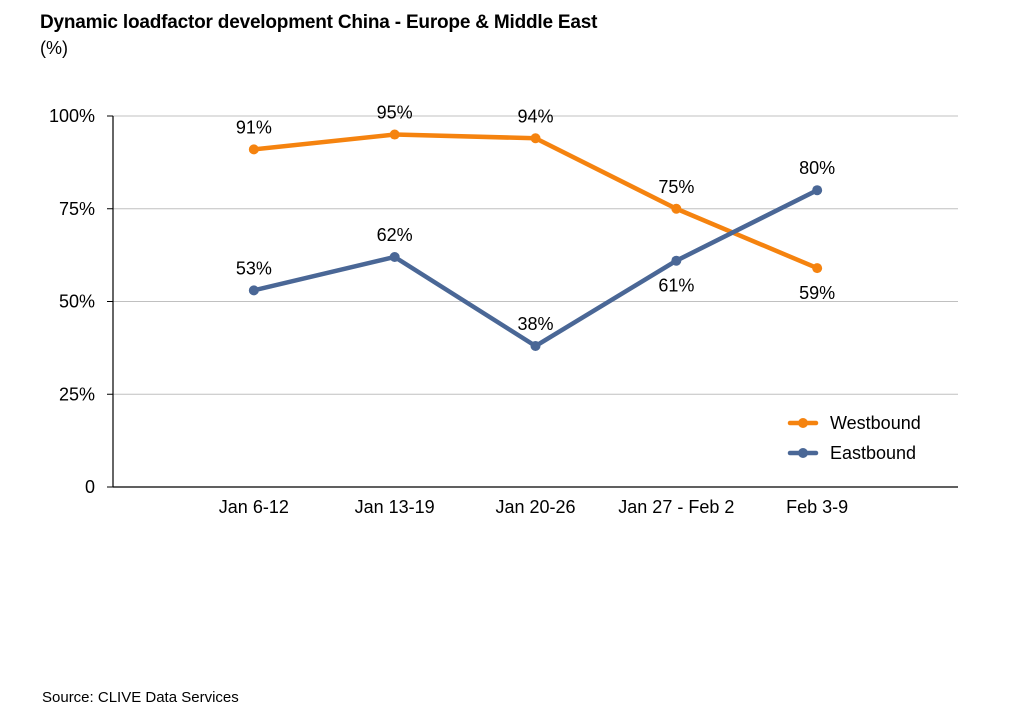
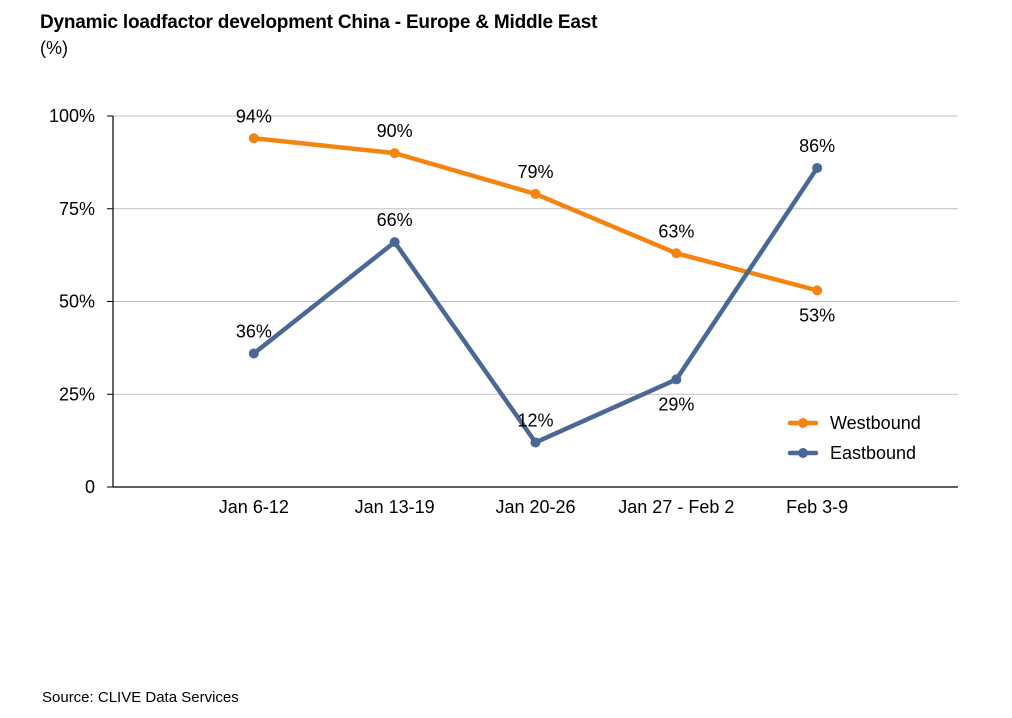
Westbound/Jan 6-12: 91% -> 94%
Eastbound/Jan 6-12: 53% -> 36%
Westbound/Jan 13-19: 95% -> 90%
Eastbound/Jan 13-19: 62% -> 66%
Westbound/Jan 20-26: 94% -> 79%
Eastbound/Jan 20-26: 38% -> 12%
Westbound/Jan 27 - Feb 2: 75% -> 63%
Eastbound/Jan 27 - Feb 2: 61% -> 29%
Westbound/Feb 3-9: 59% -> 53%
Eastbound/Feb 3-9: 80% -> 86%
